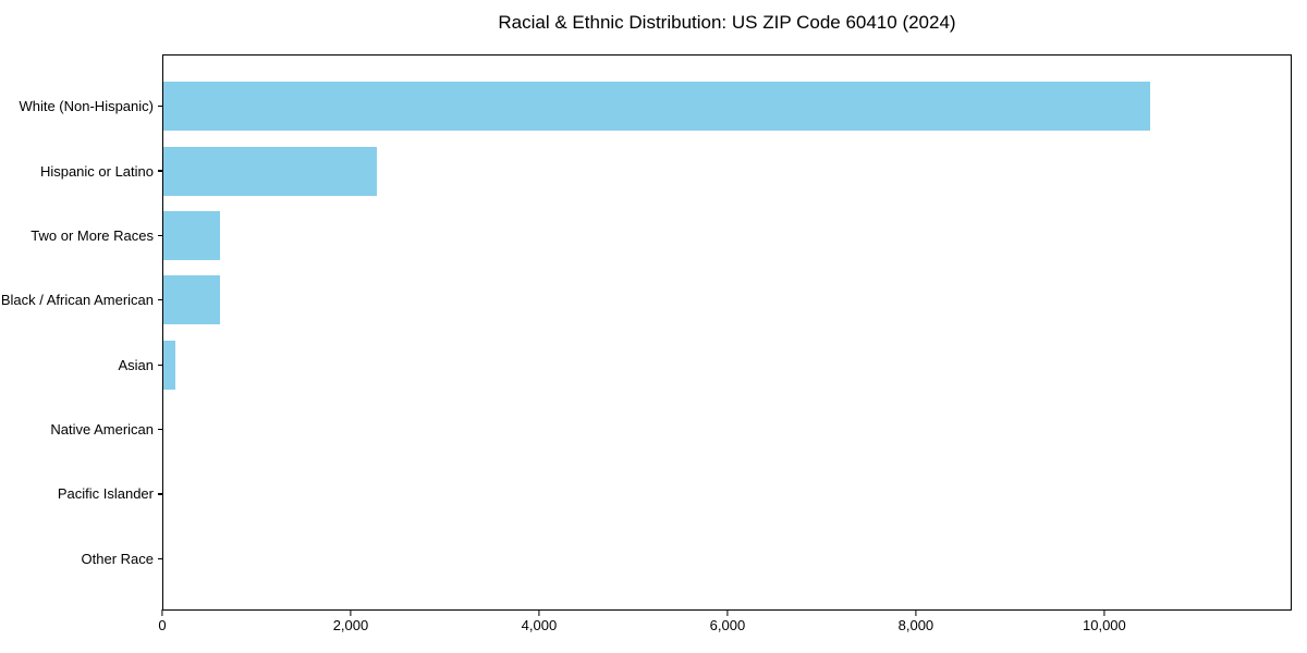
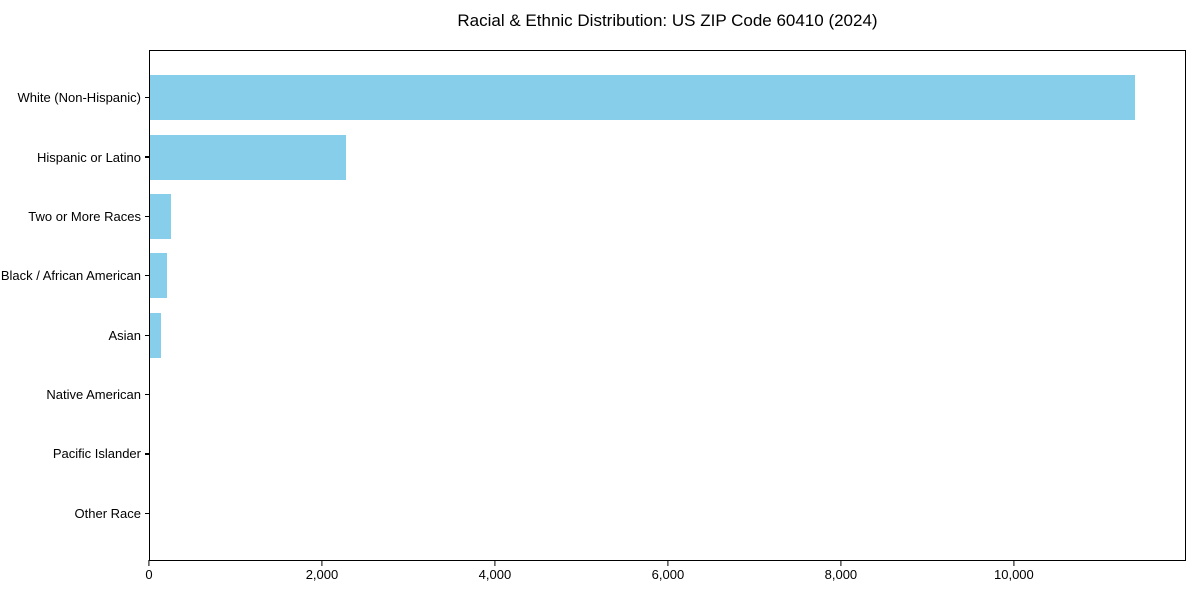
White (Non-Hispanic): 10500 -> 11400
Two or More Races: 600 -> 200
Black / African American: 600 -> 200
